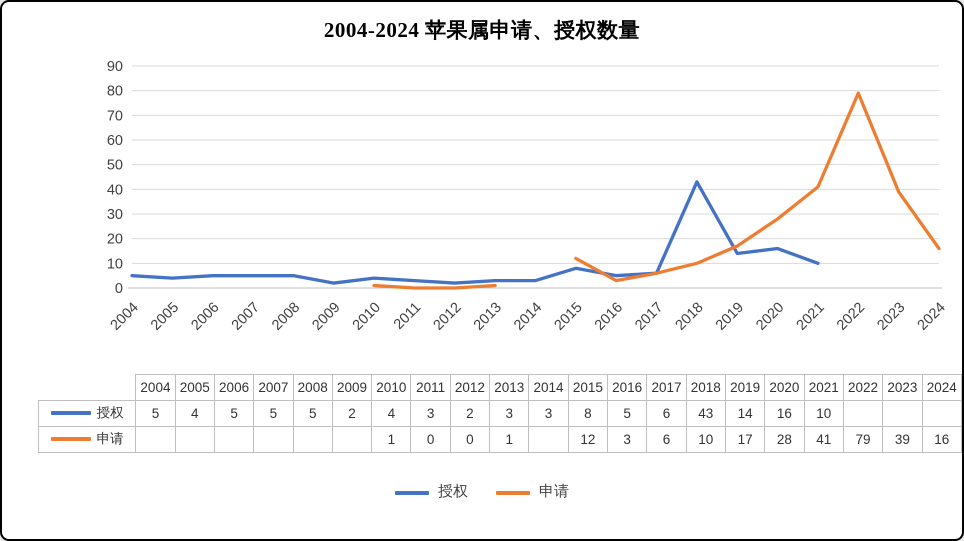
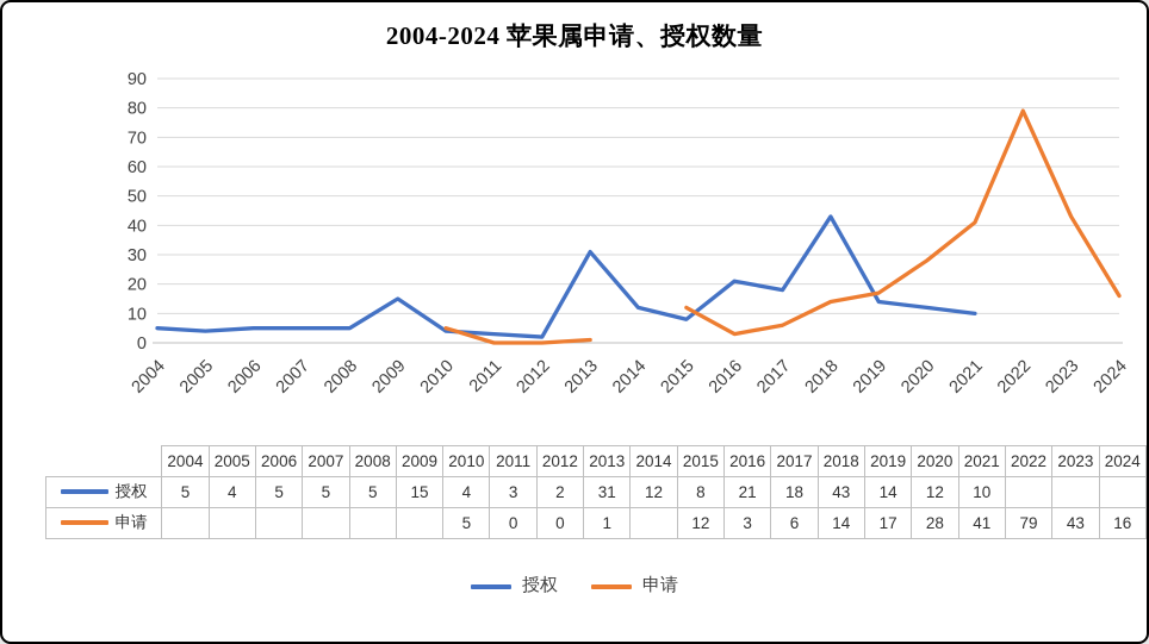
授权/2009: 2 -> 15
申请/2010: 1 -> 5
授权/2013: 3 -> 31
授权/2014: 3 -> 12
授权/2016: 5 -> 21
授权/2017: 6 -> 18
申请/2018: 10 -> 14
授权/2020: 16 -> 12
申请/2023: 39 -> 43
